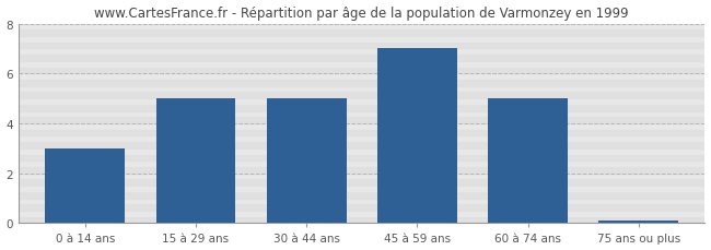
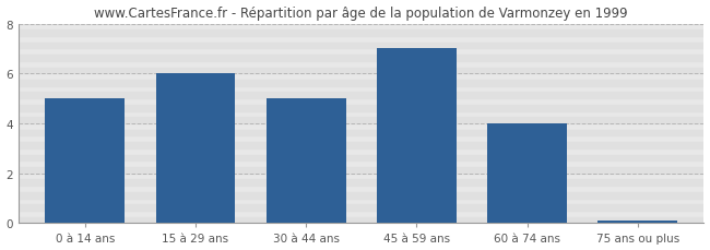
0 à 14 ans: 3.0 -> 5.0
15 à 29 ans: 5.0 -> 6.0
60 à 74 ans: 5.0 -> 4.0
